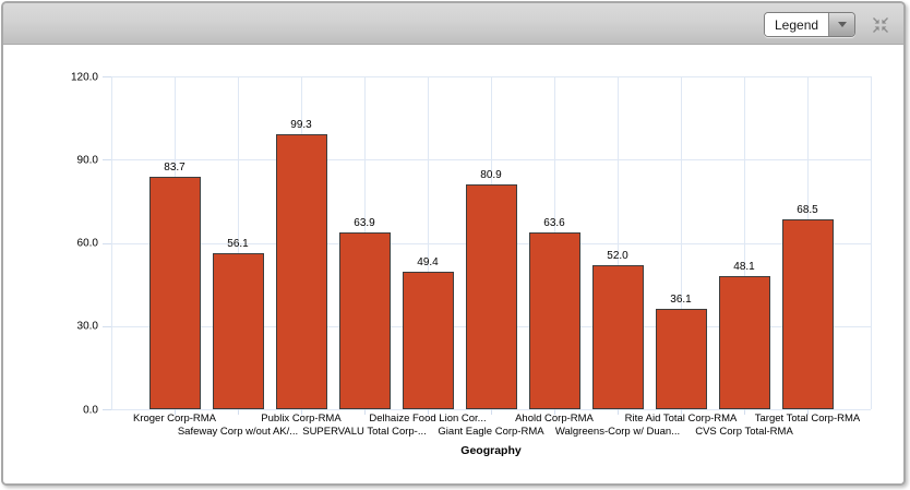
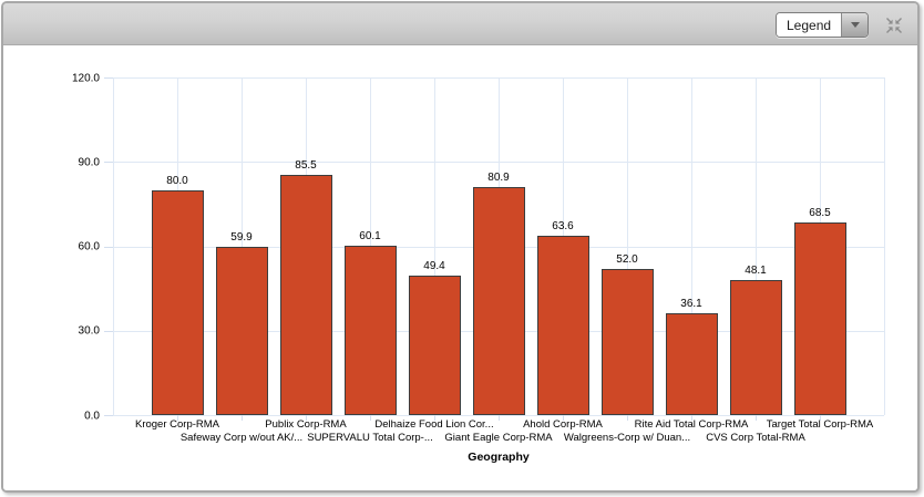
Kroger Corp-RMA: 83.7 -> 80.0
Safeway Corp w/out AK/...: 56.1 -> 59.9
Publix Corp-RMA: 99.3 -> 85.5
SUPERVALU Total Corp-...: 63.9 -> 60.1
